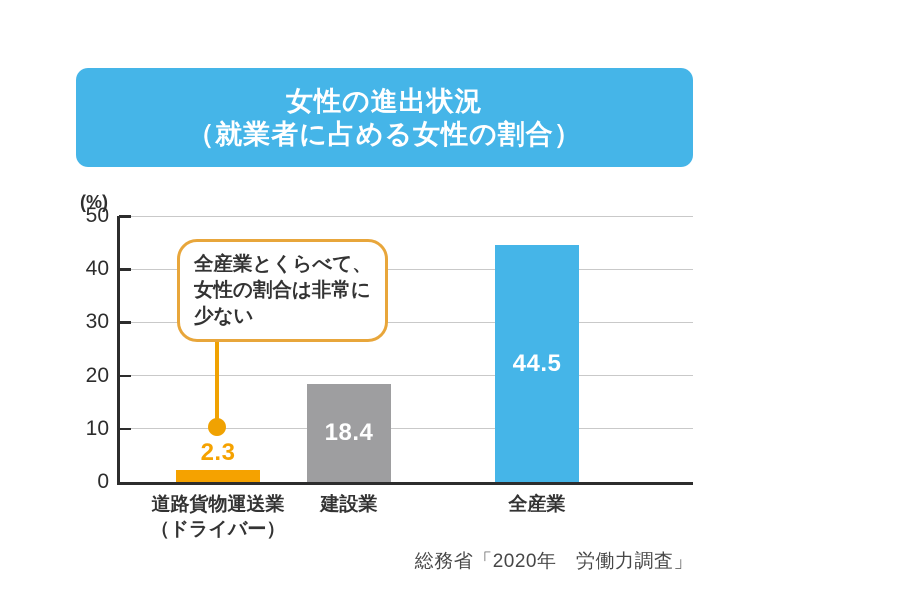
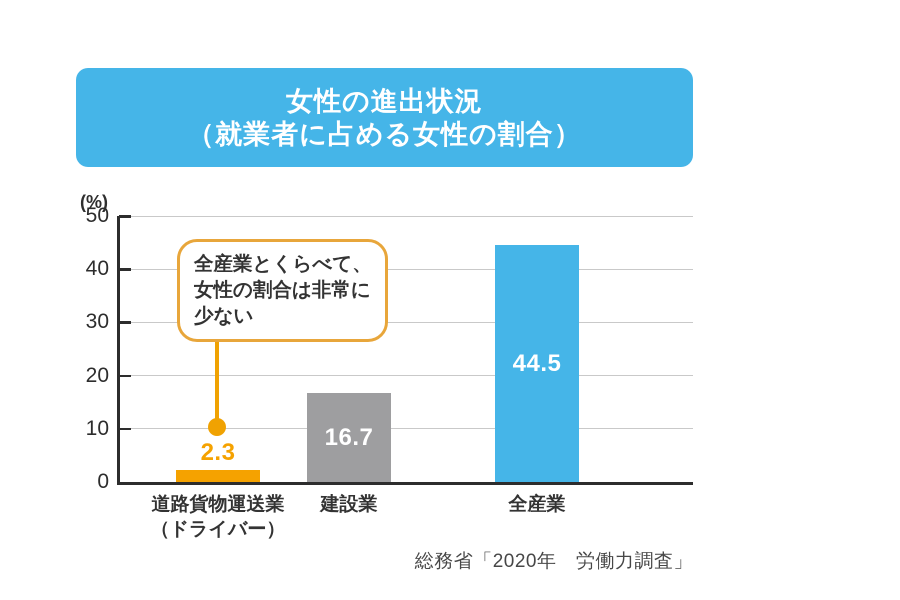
建設業: 18.4 -> 16.7
